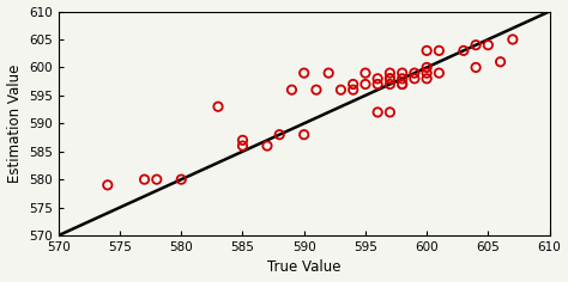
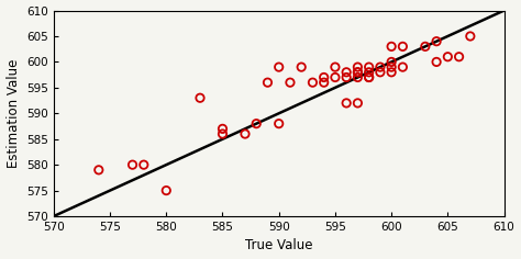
580: 580 -> 575
605: 604 -> 601
